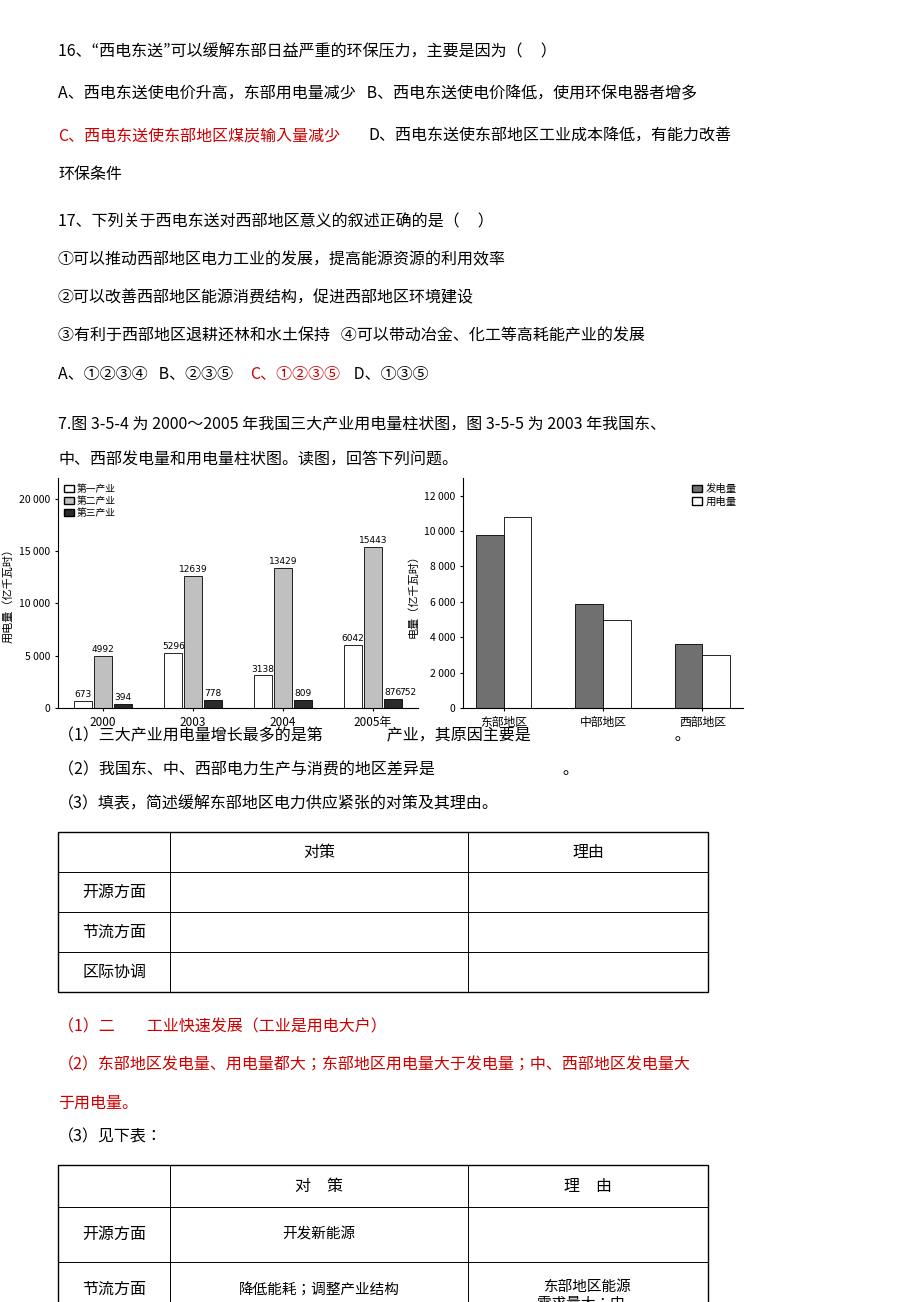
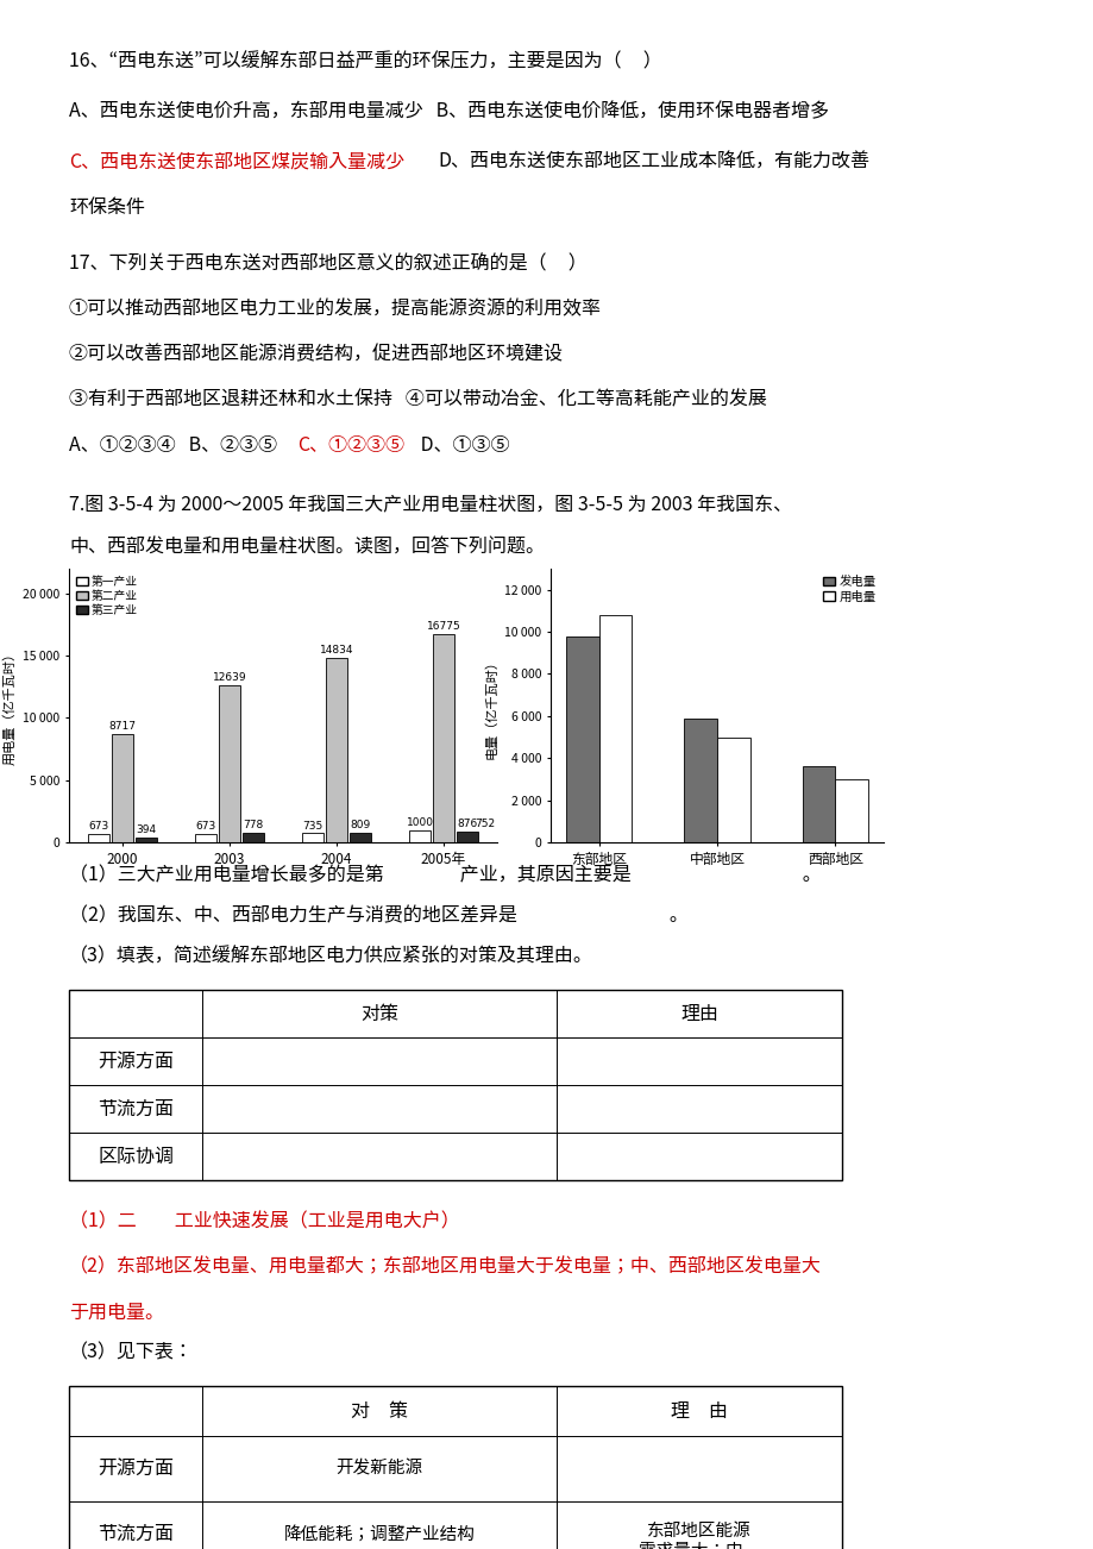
第二产业/2000: 4992 -> 8717
第一产业/2003: 5296 -> 673
第一产业/2004: 3138 -> 735
第二产业/2004: 13429 -> 14834
第一产业/2005年: 6042 -> 1000
第二产业/2005年: 15443 -> 16775
